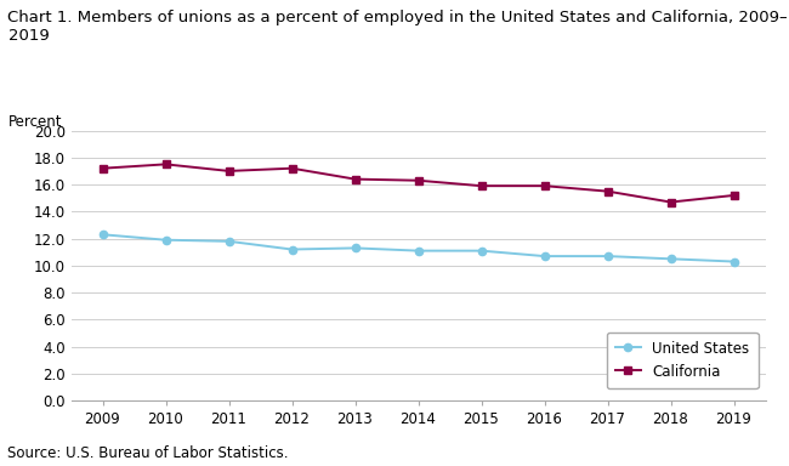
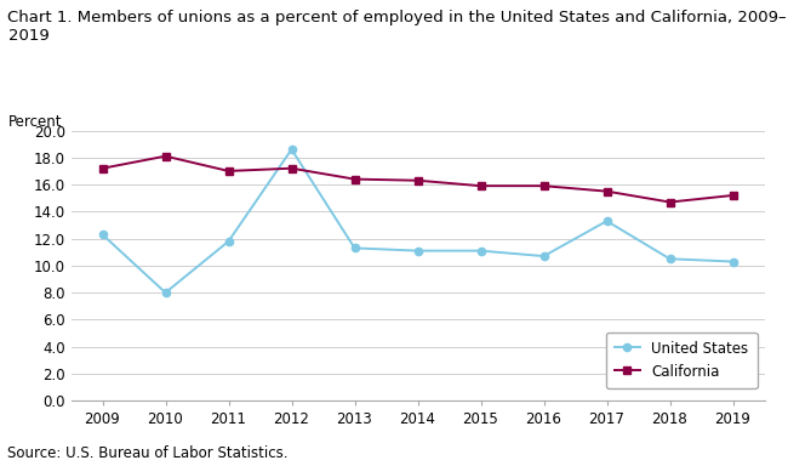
United States/2010: 11.9 -> 8.0
California/2010: 17.5 -> 18.1
United States/2012: 11.2 -> 18.6
United States/2017: 10.7 -> 13.3
